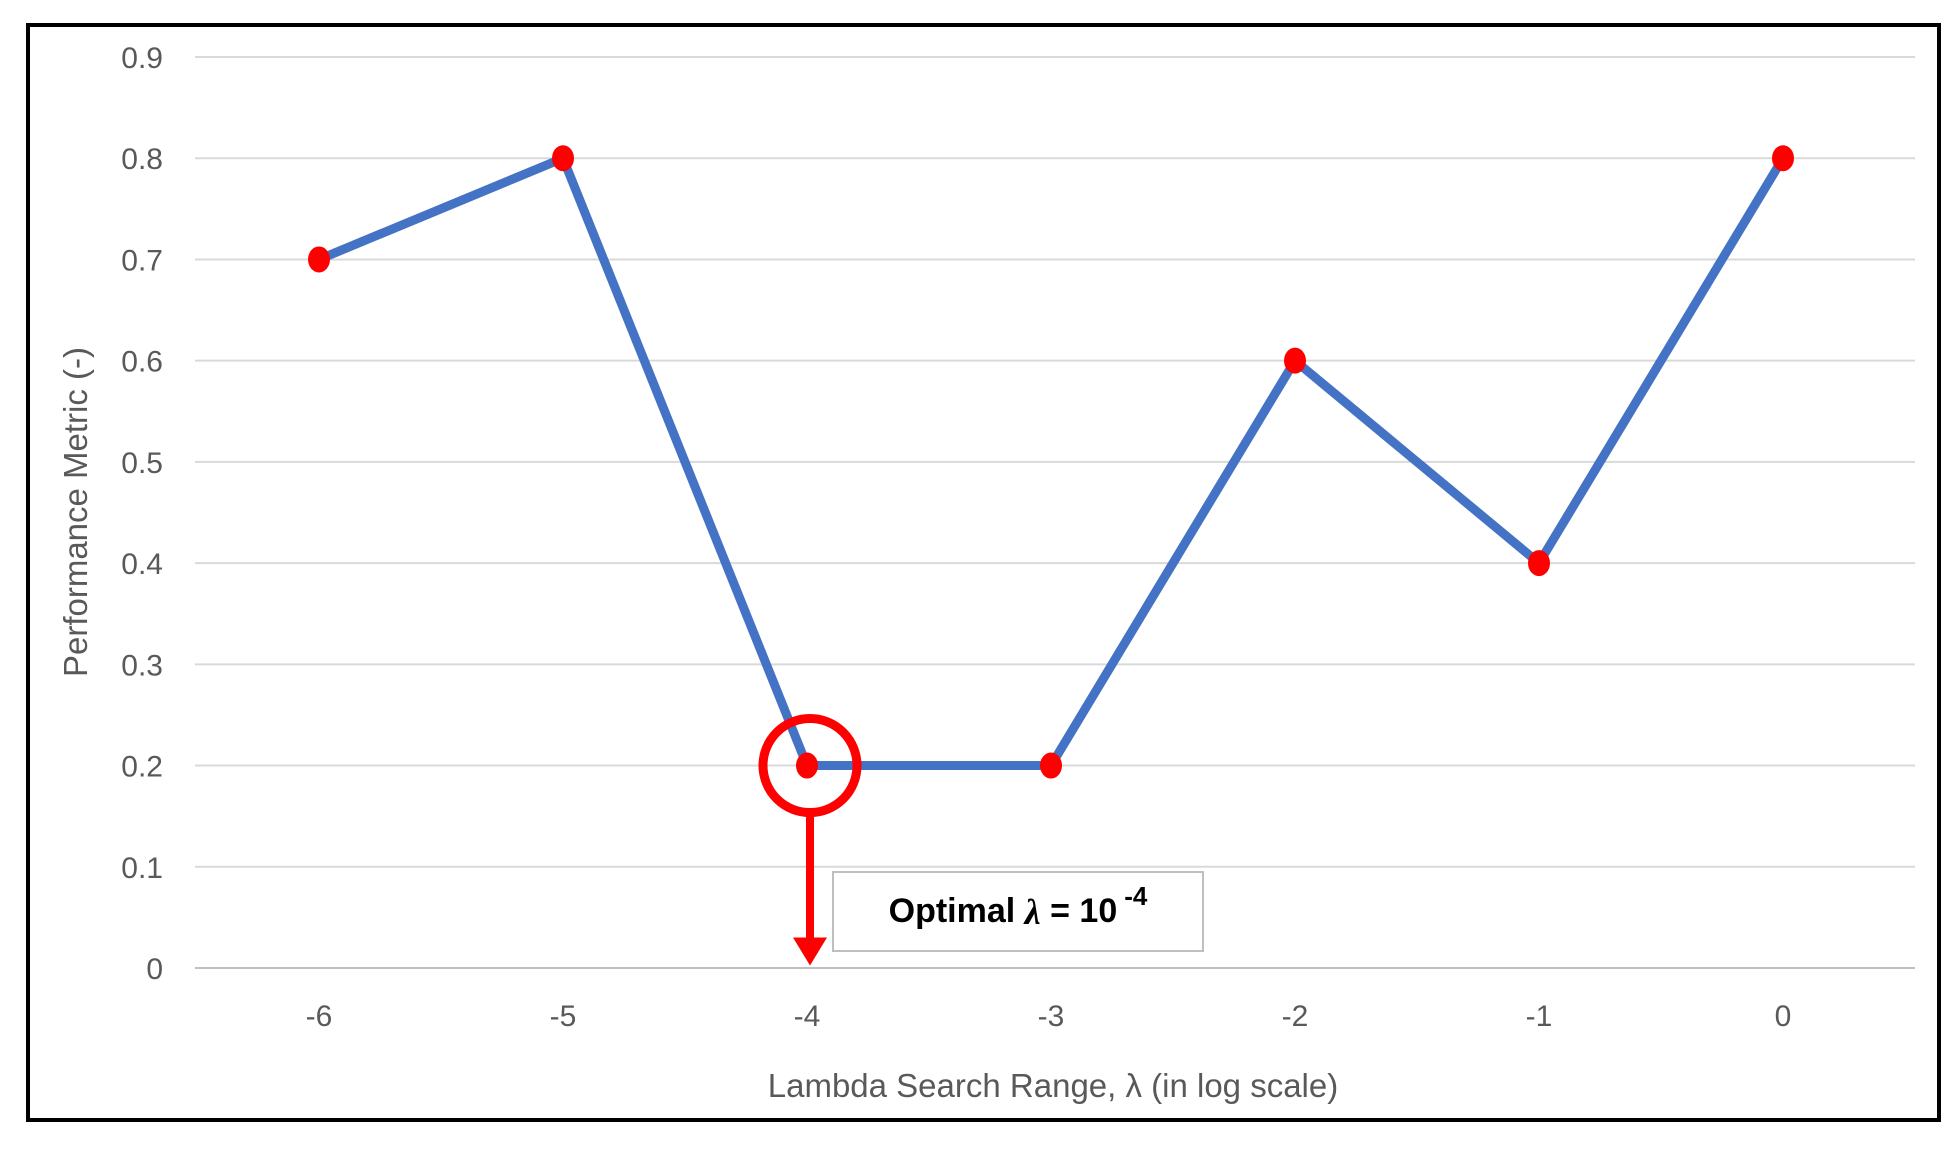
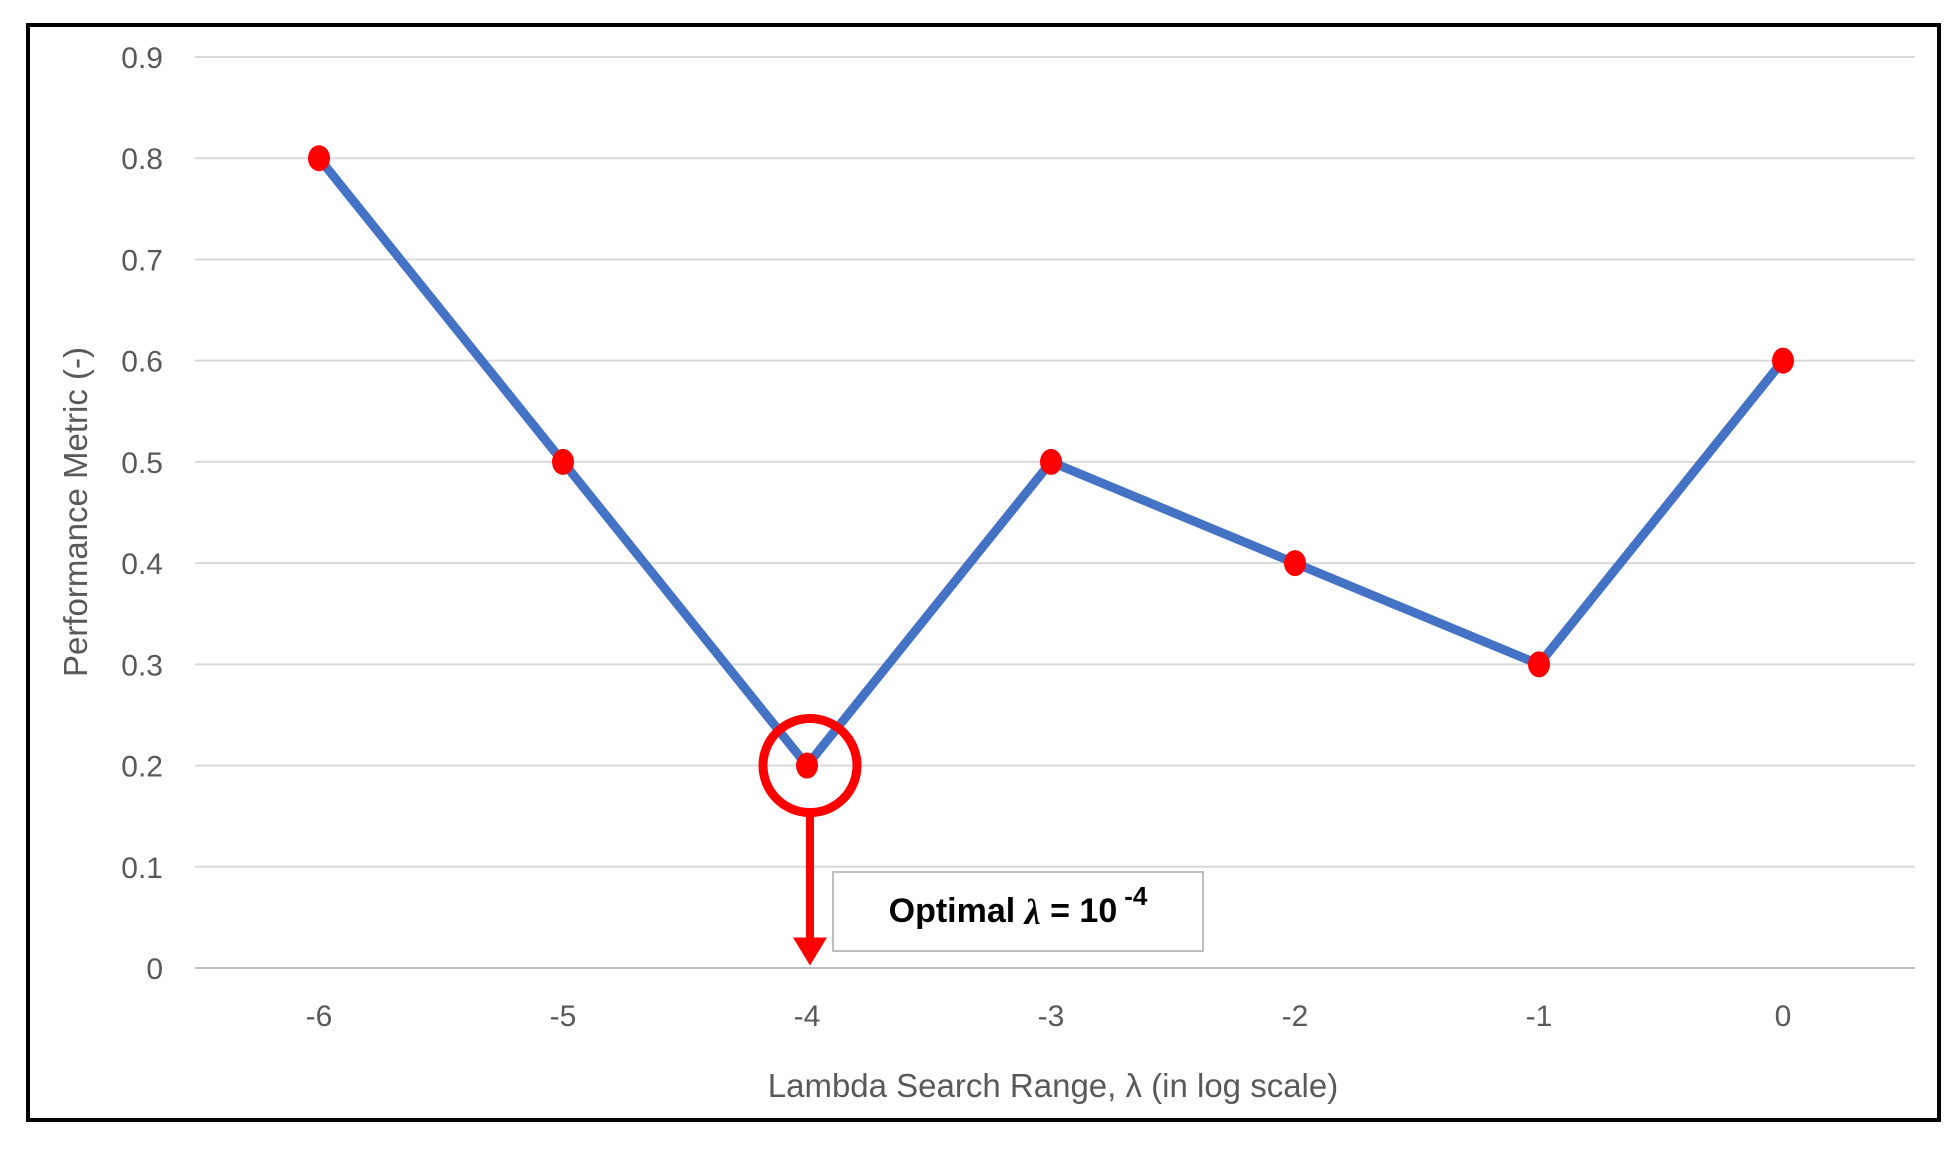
-6: 0.7 -> 0.8
-5: 0.8 -> 0.5
-3: 0.2 -> 0.5
-2: 0.6 -> 0.4
-1: 0.4 -> 0.3
0: 0.8 -> 0.6
